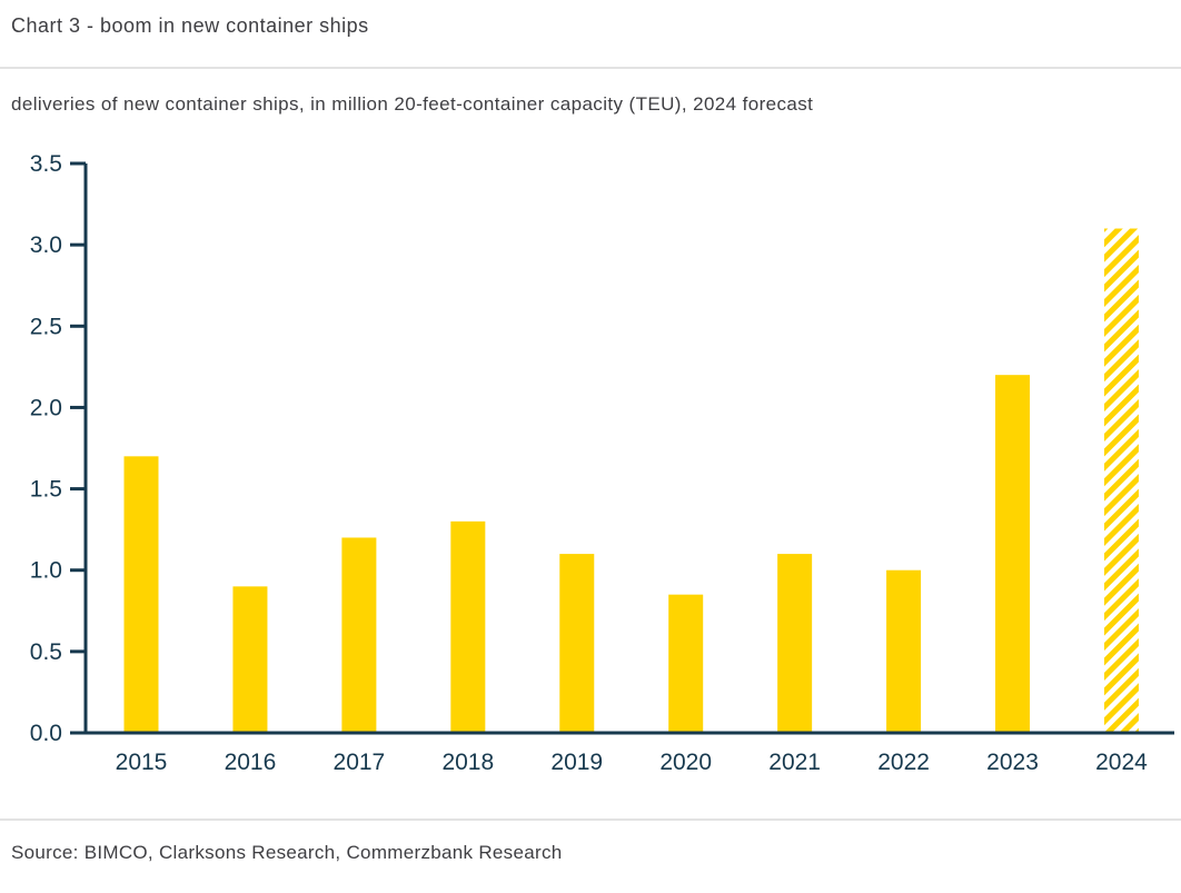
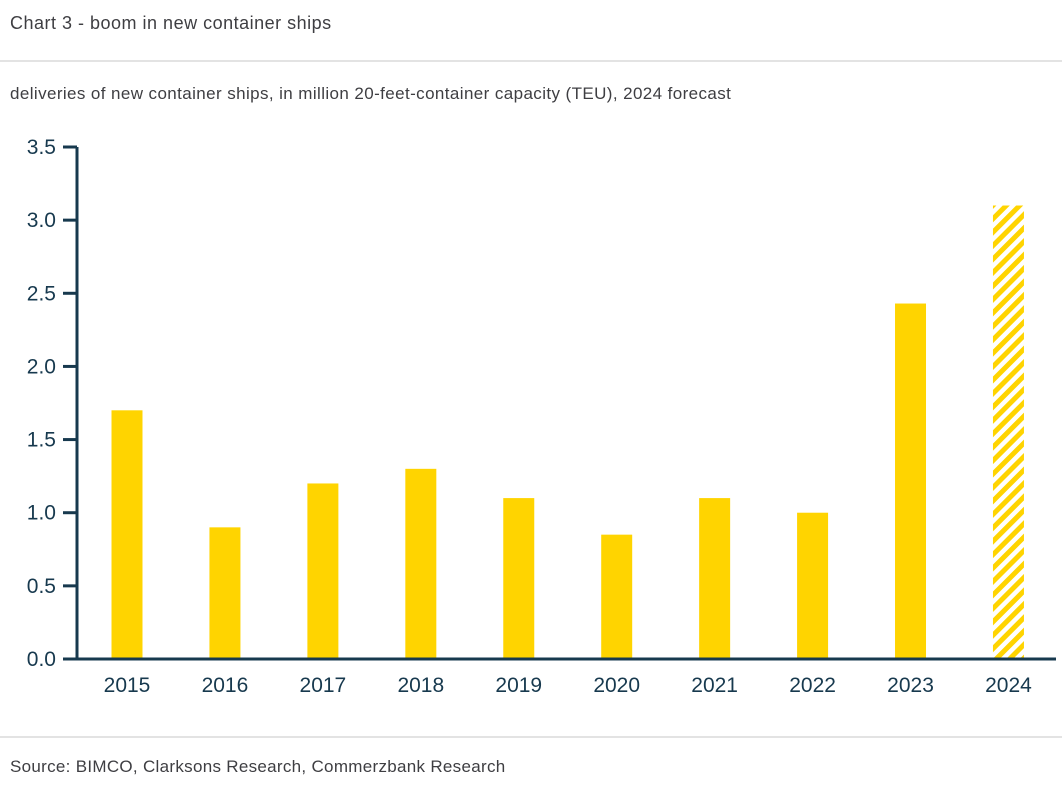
2023: 2.20 -> 2.43
